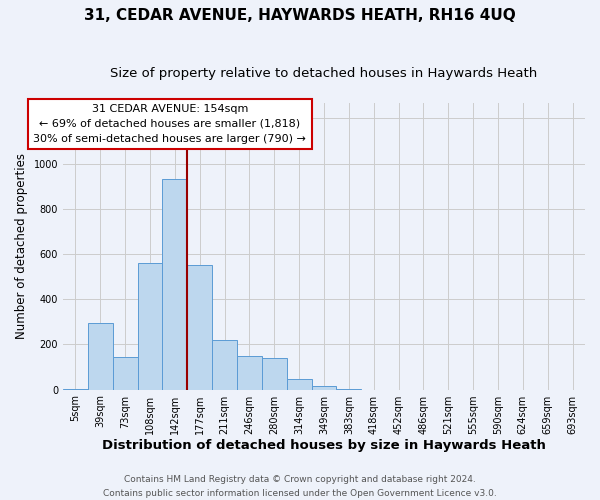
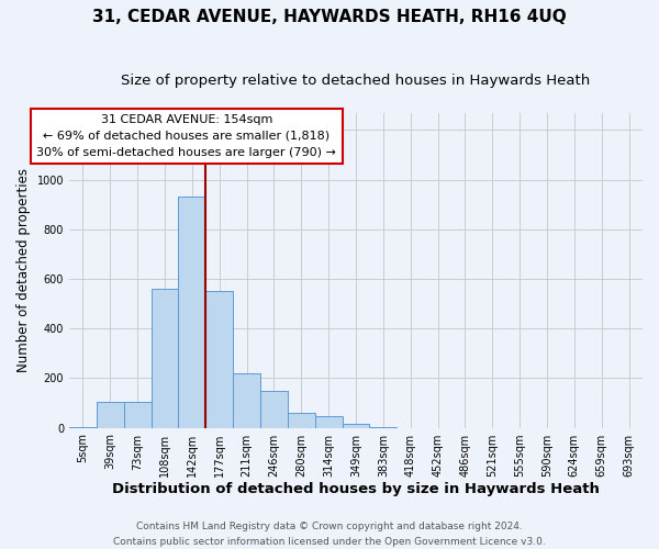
39sqm: 295 -> 105
73sqm: 145 -> 105
280sqm: 140 -> 60
